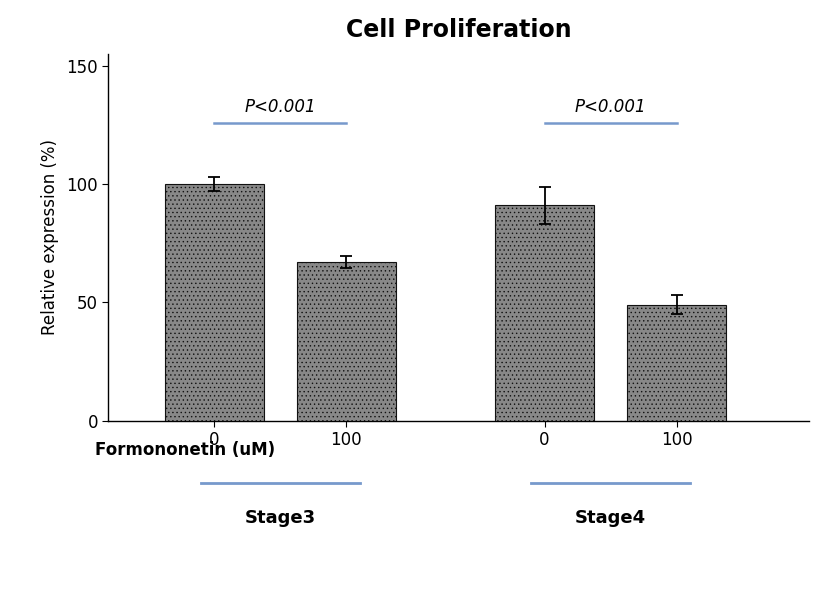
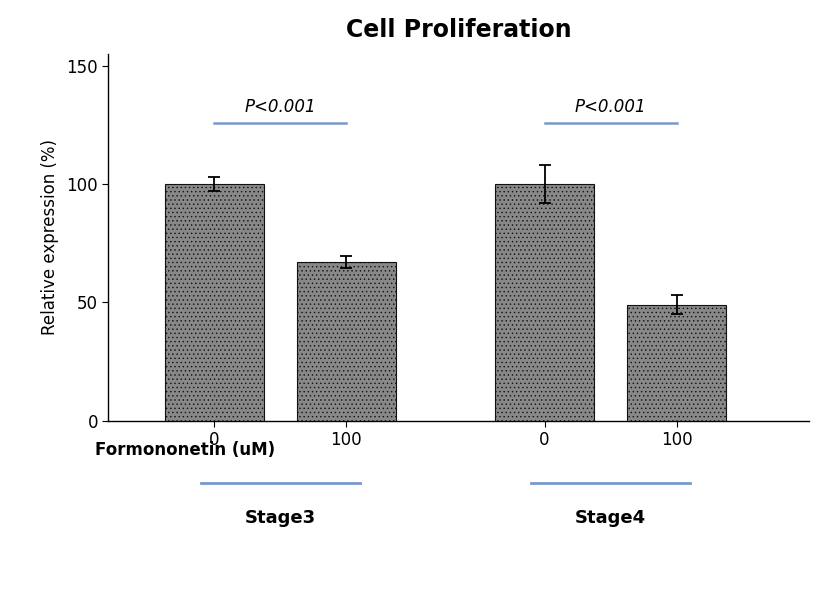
0: 91 -> 100
